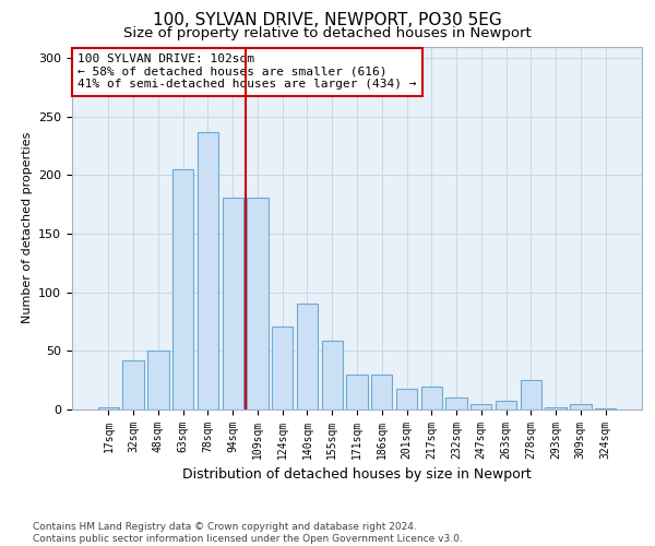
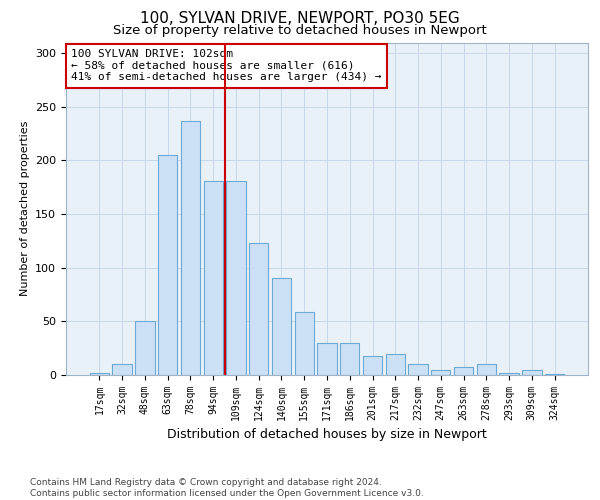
32sqm: 42 -> 10
124sqm: 71 -> 123
278sqm: 25 -> 10
